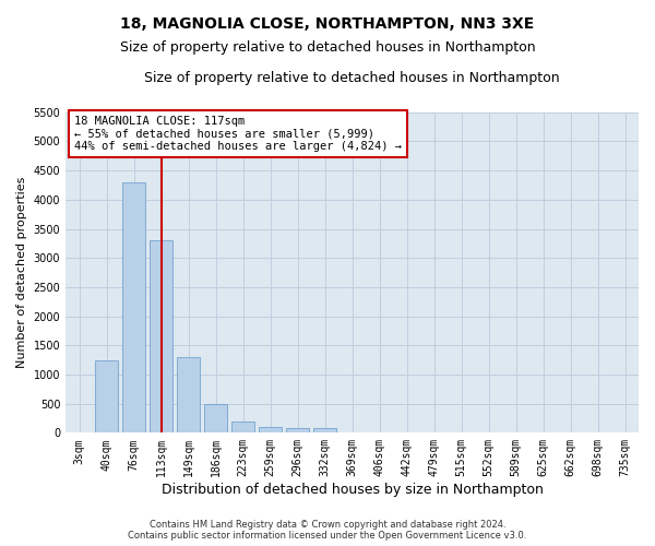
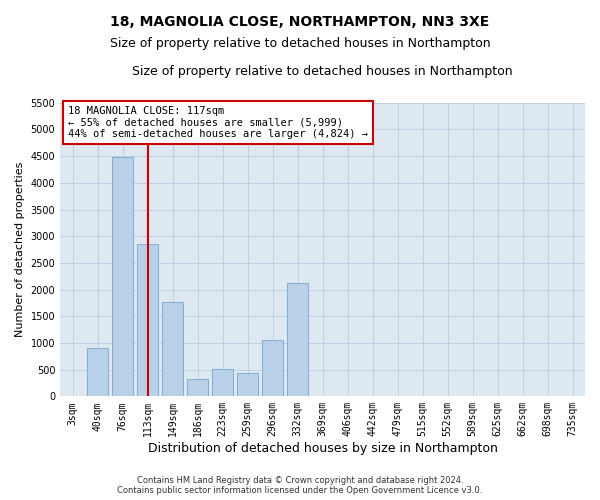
40sqm: 1250 -> 900
76sqm: 4300 -> 4480
113sqm: 3300 -> 2860
149sqm: 1300 -> 1760
186sqm: 500 -> 320
223sqm: 200 -> 520
259sqm: 100 -> 440
296sqm: 80 -> 1060
332sqm: 80 -> 2120
